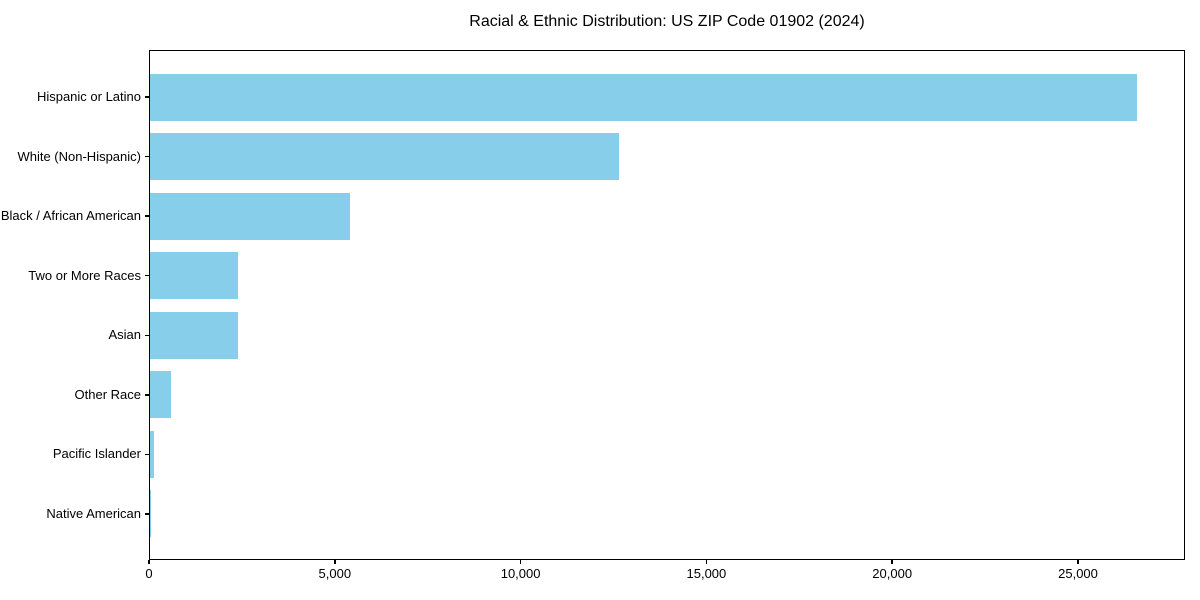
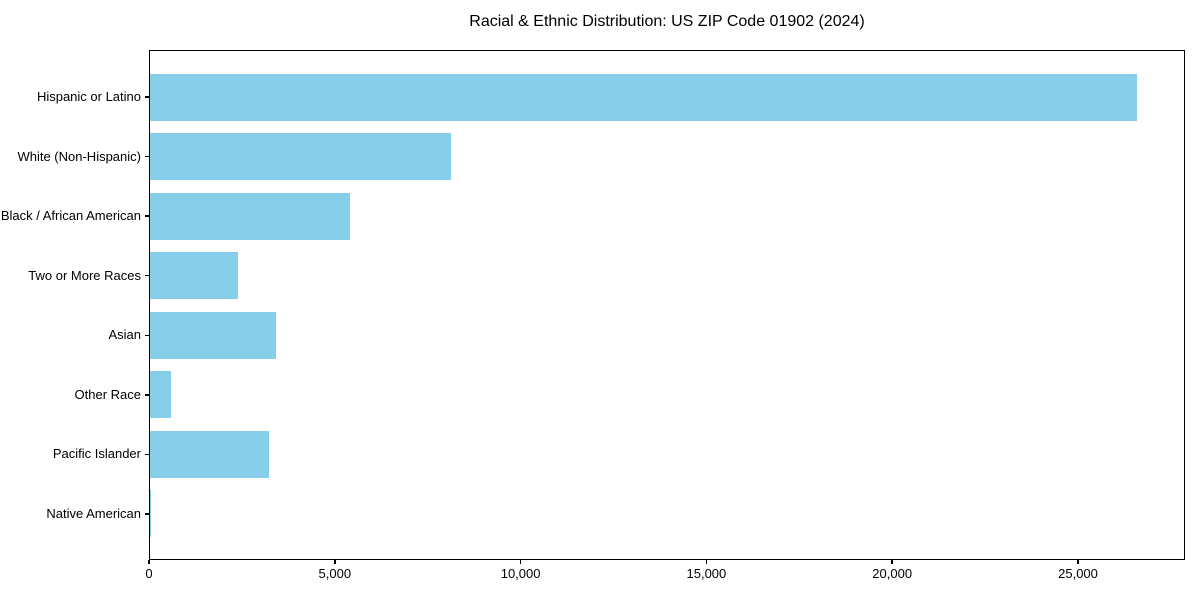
White (Non-Hispanic): 12600 -> 8100
Asian: 2400 -> 3400
Pacific Islander: 100 -> 3200
